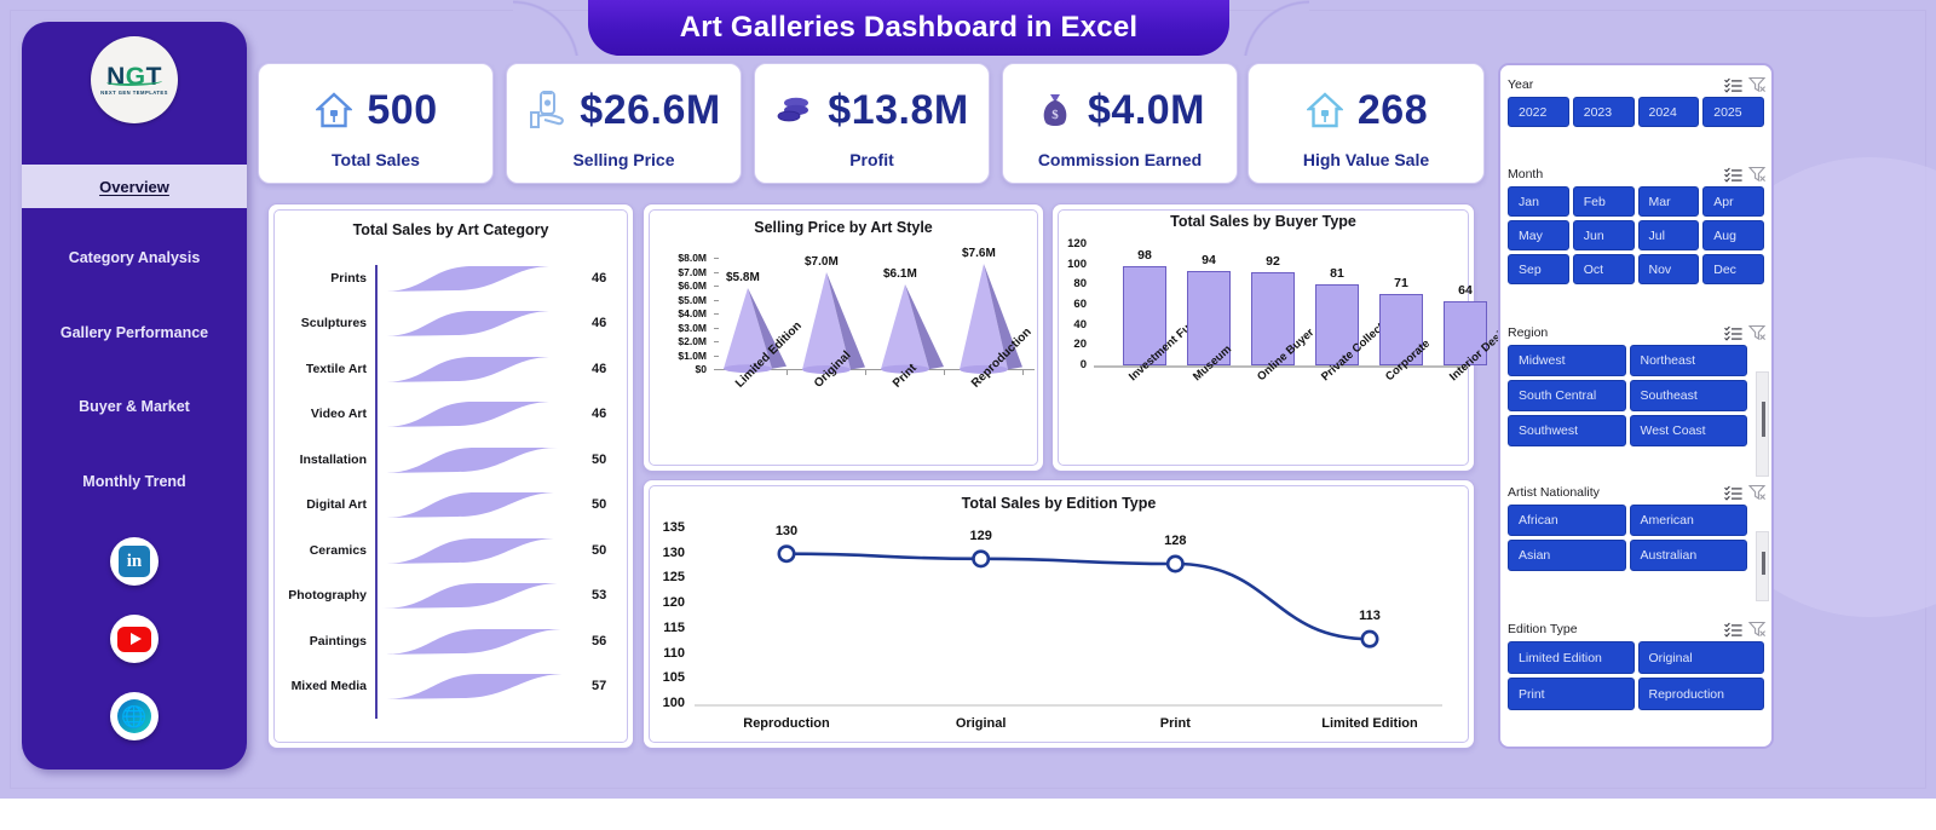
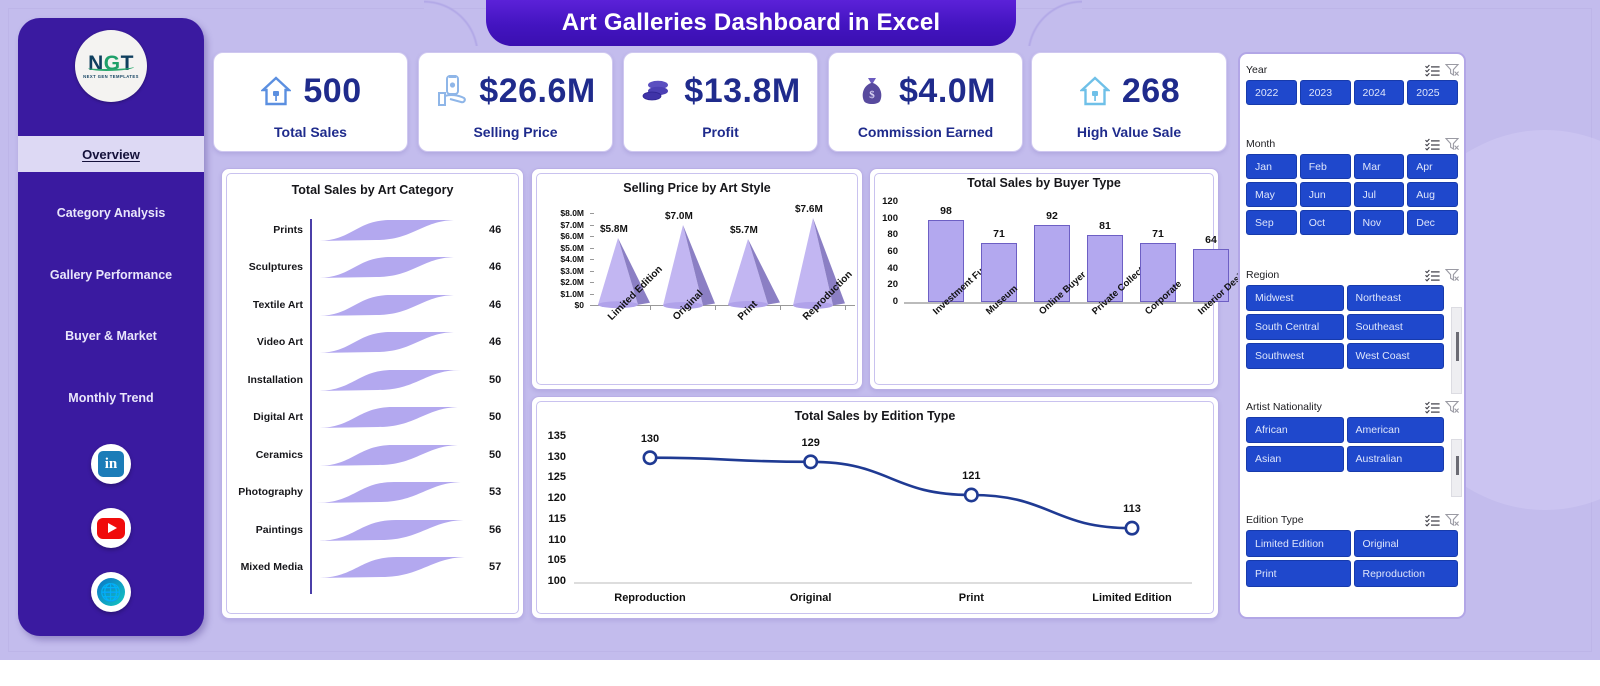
Selling Price by Art Style/Print: $6.1M -> $5.7M
Total Sales by Buyer Type/Museum: 94 -> 71
Total Sales by Edition Type/Print: 128 -> 121
